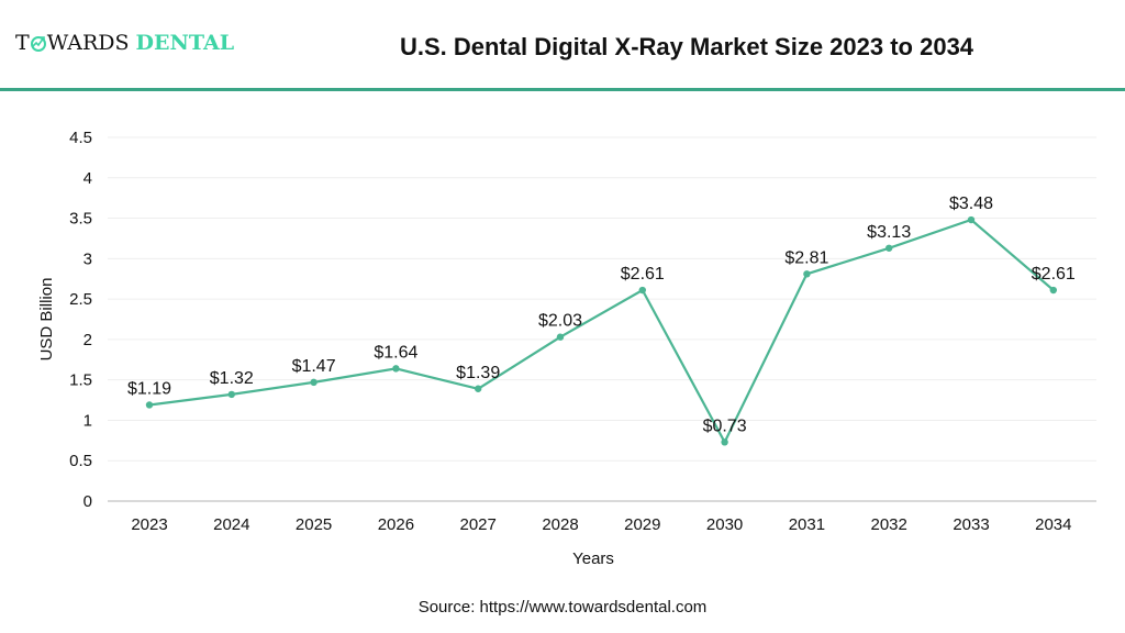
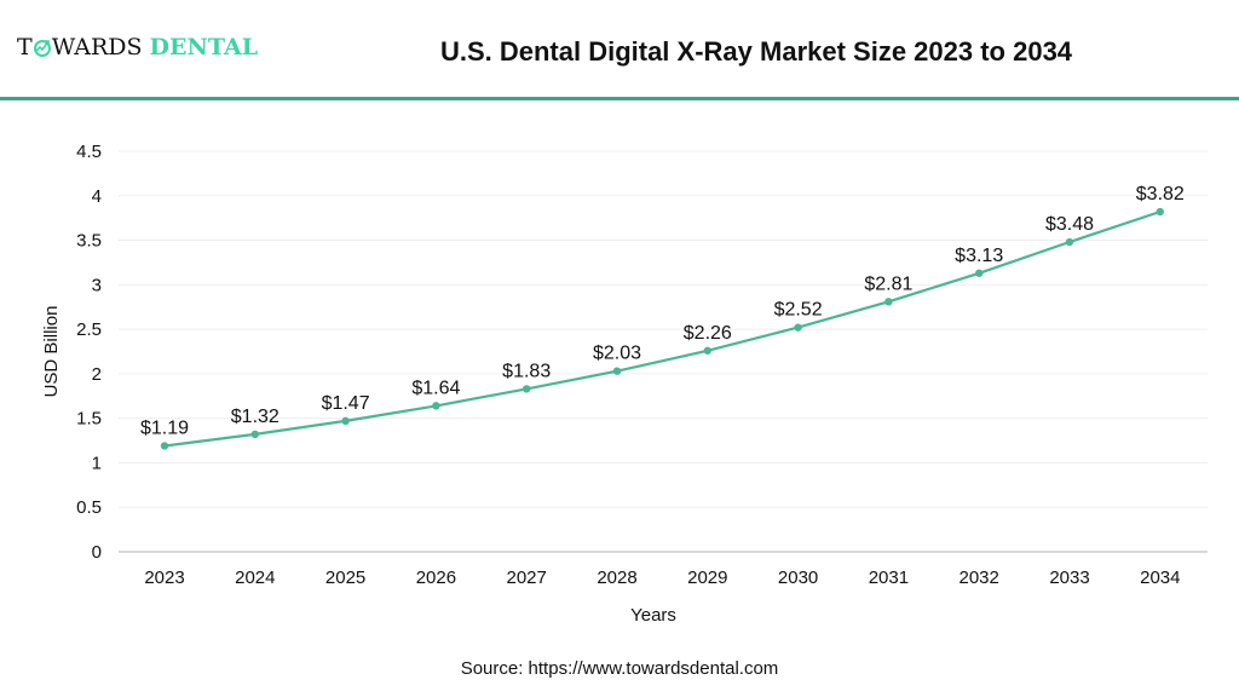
2027: $1.39 -> $1.83
2029: $2.61 -> $2.26
2030: $0.73 -> $2.52
2034: $2.61 -> $3.82
